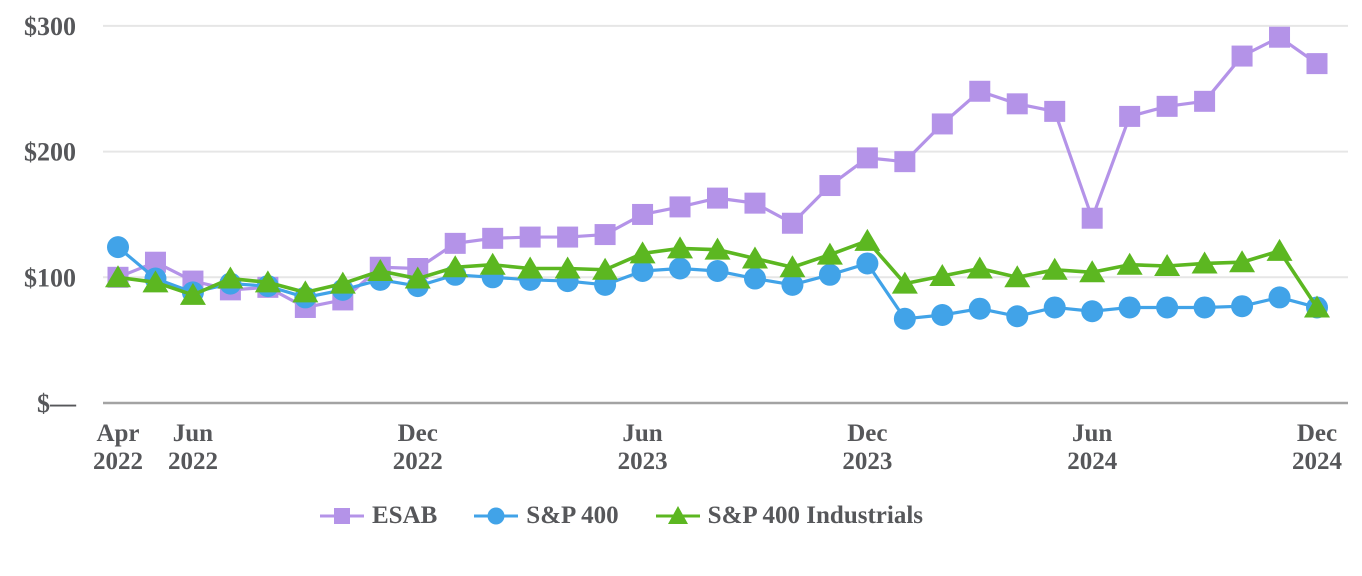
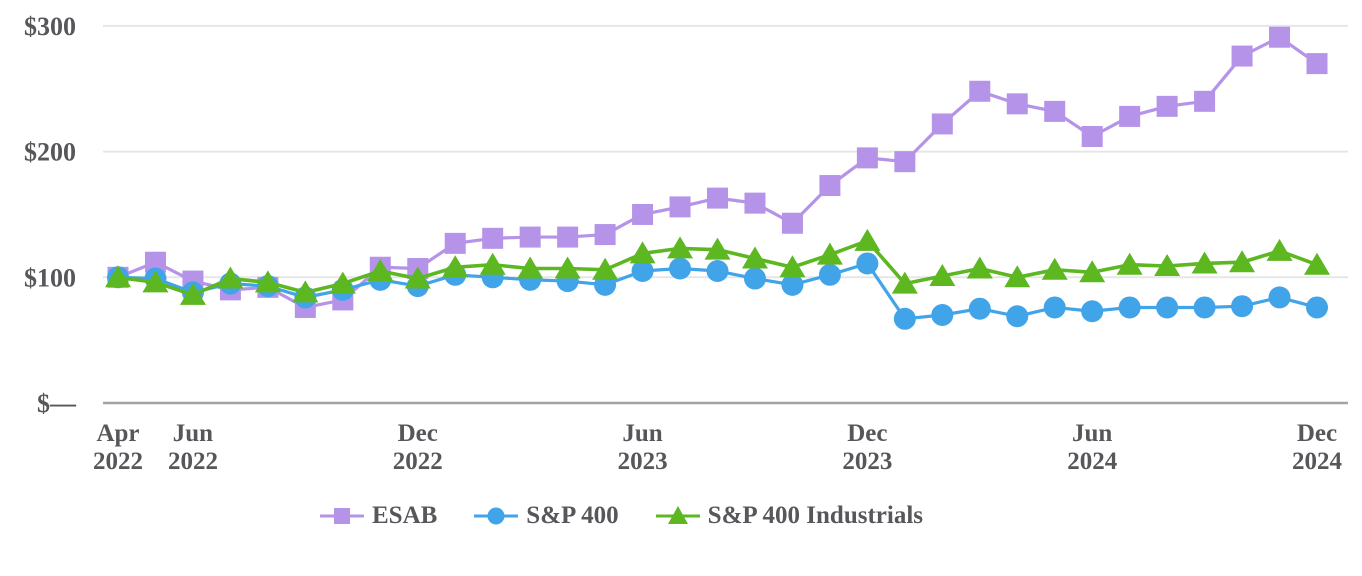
S&P 400/Apr 2022: $124 -> $100
ESAB/Jun 2024: $147 -> $212
S&P 400 Industrials/Dec 2024: $76 -> $110
